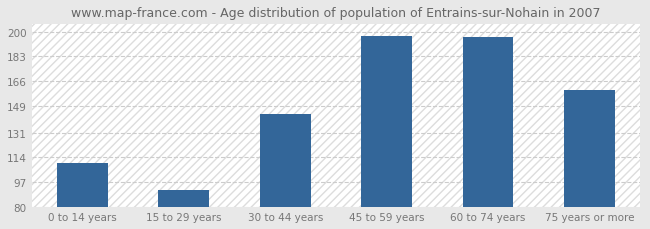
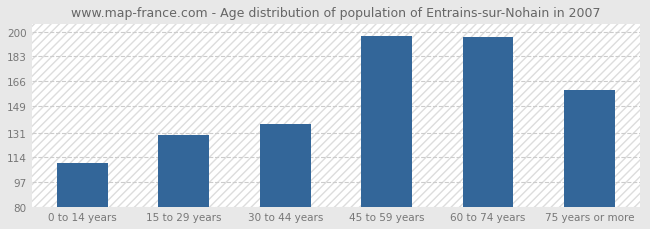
15 to 29 years: 92 -> 129
30 to 44 years: 144 -> 137
